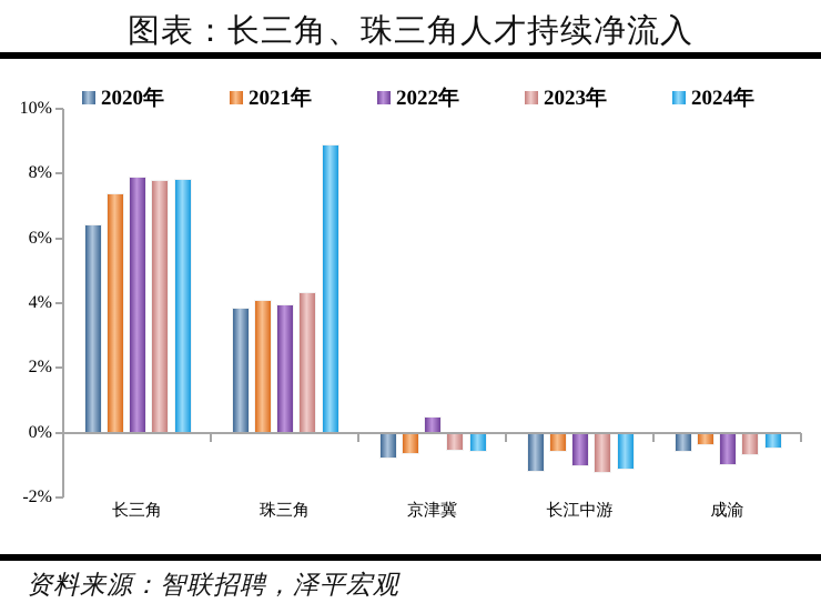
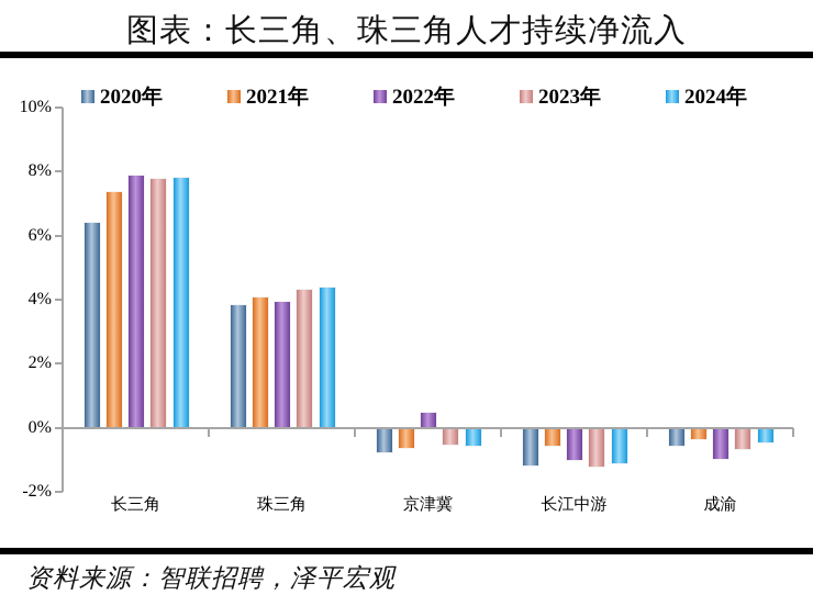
2024年/珠三角: 8.9% -> 4.4%
